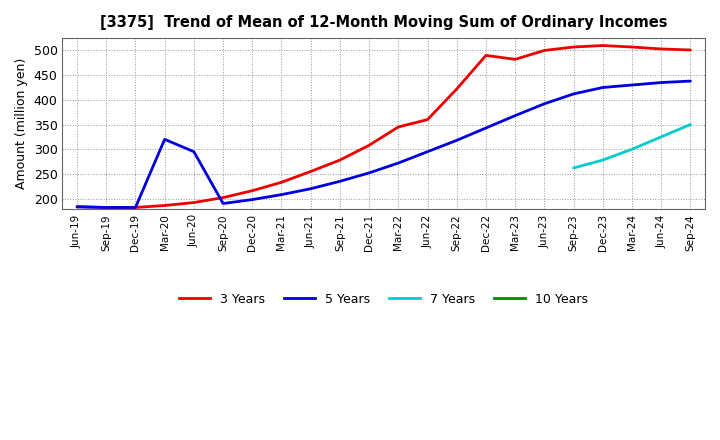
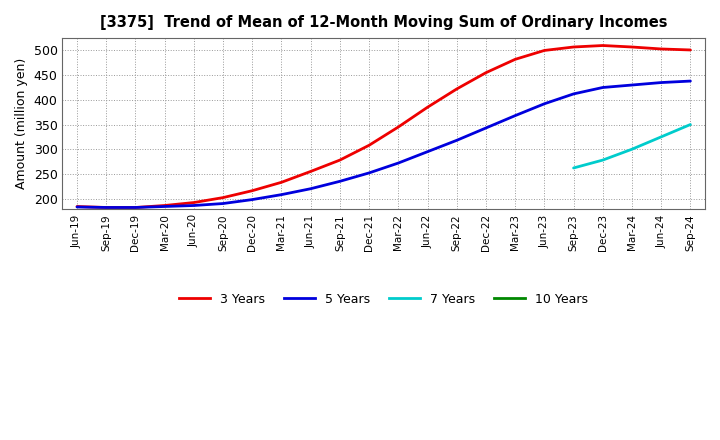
5 Years/Mar-20: 320 -> 184
5 Years/Jun-20: 295 -> 186
3 Years/Jun-22: 360 -> 385
3 Years/Dec-22: 490 -> 455
